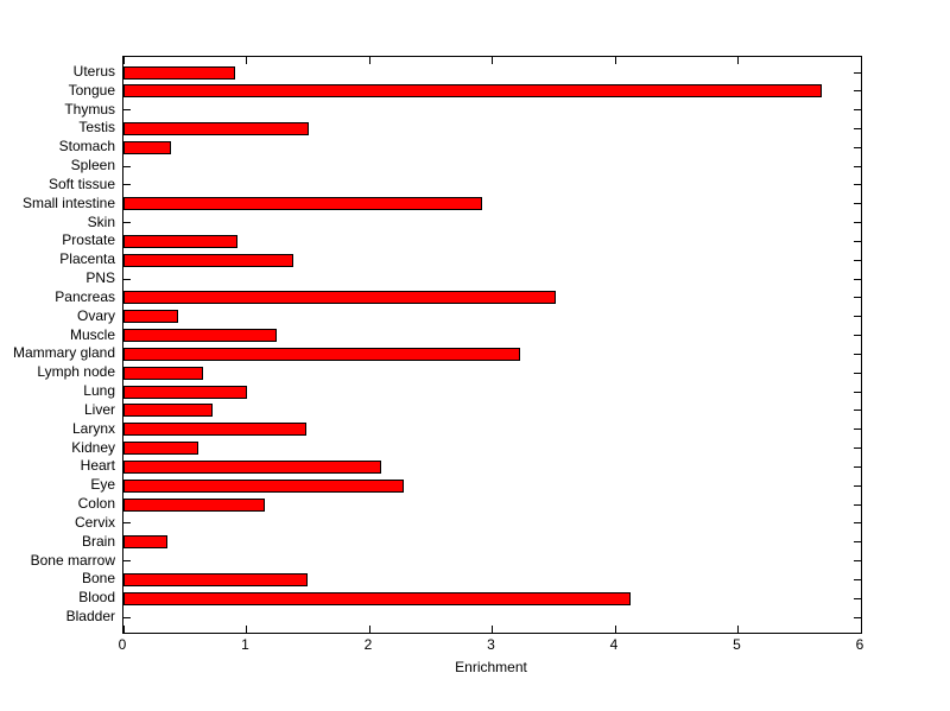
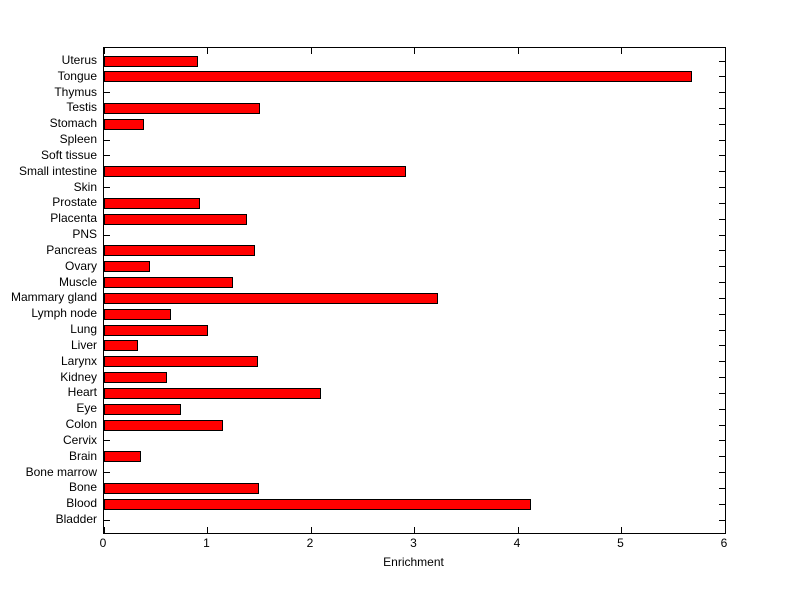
Pancreas: 3.52 -> 1.46
Liver: 0.72 -> 0.33
Eye: 2.28 -> 0.74
